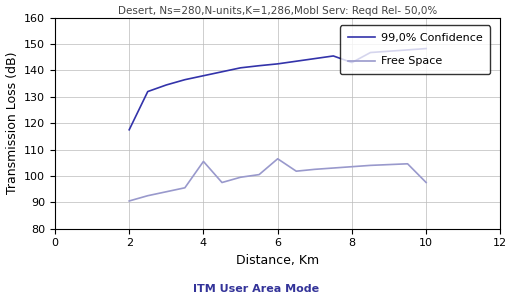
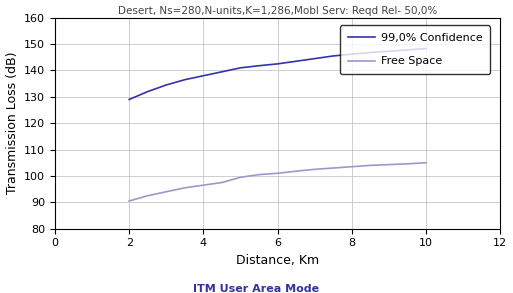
99,0% Confidence/2: 117.5 -> 129.0
Free Space/4: 105.5 -> 96.5
Free Space/6: 106.5 -> 101.0
99,0% Confidence/8: 143.0 -> 146.2
Free Space/10: 97.5 -> 105.0
